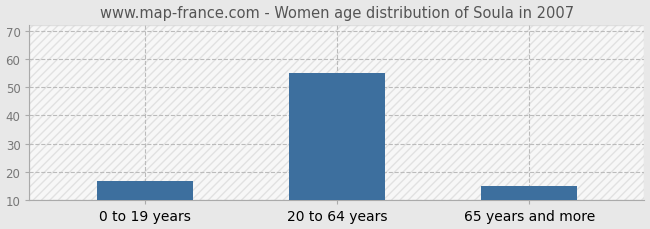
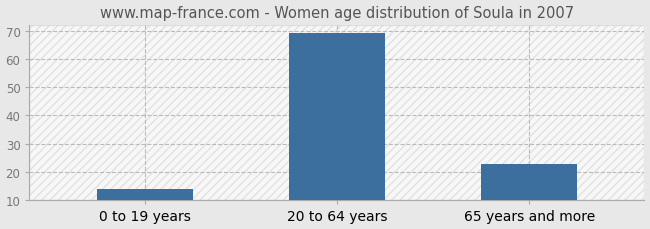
0 to 19 years: 17 -> 14
20 to 64 years: 55 -> 69
65 years and more: 15 -> 23
